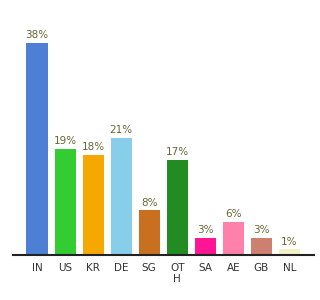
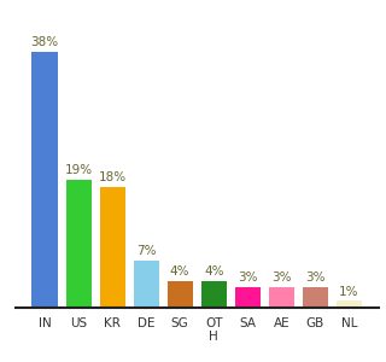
DE: 21% -> 7%
SG: 8% -> 4%
OT H: 17% -> 4%
AE: 6% -> 3%
